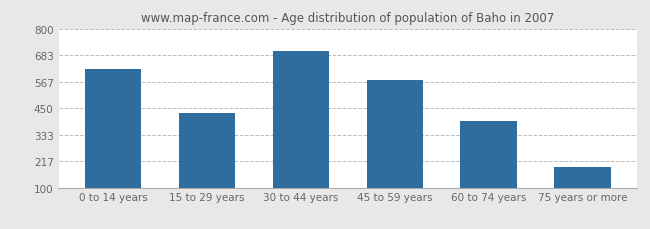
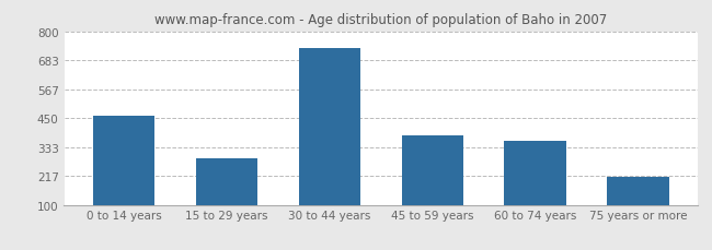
0 to 14 years: 621 -> 460
15 to 29 years: 429 -> 290
30 to 44 years: 701 -> 735
45 to 59 years: 575 -> 380
60 to 74 years: 392 -> 360
75 years or more: 192 -> 215
